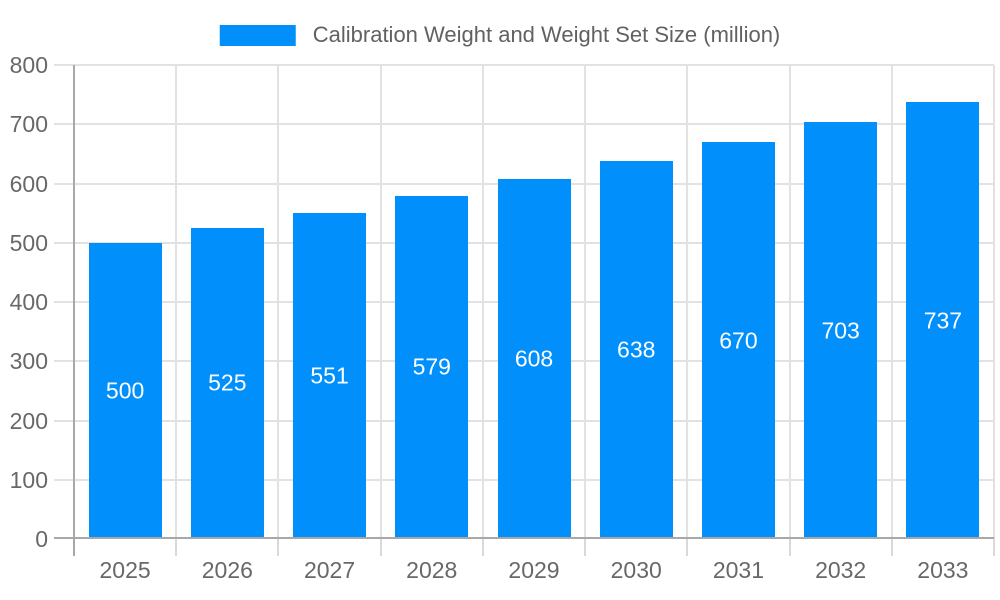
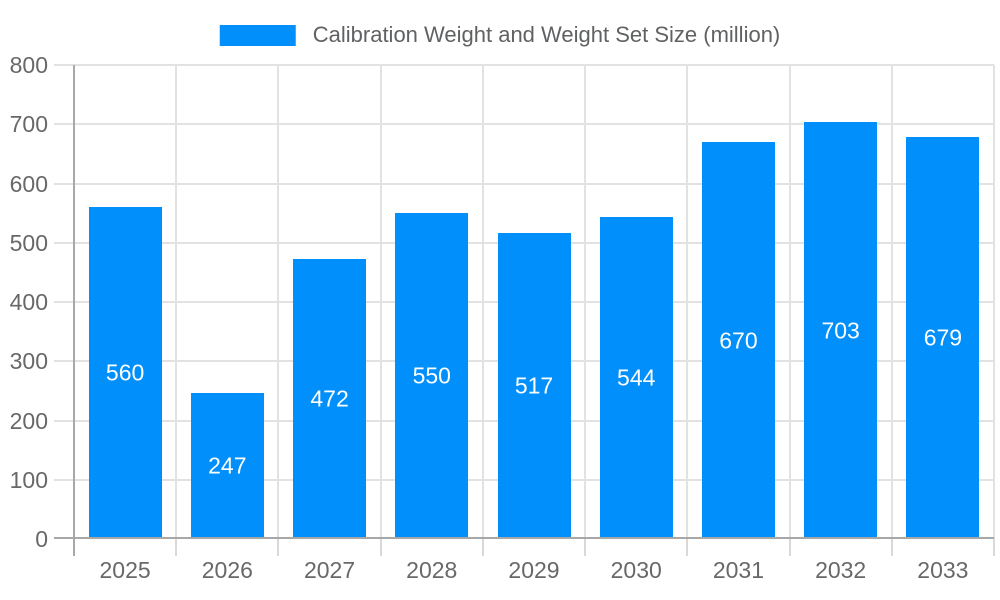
2025: 500 -> 560
2026: 525 -> 247
2027: 551 -> 472
2028: 579 -> 550
2029: 608 -> 517
2030: 638 -> 544
2033: 737 -> 679
